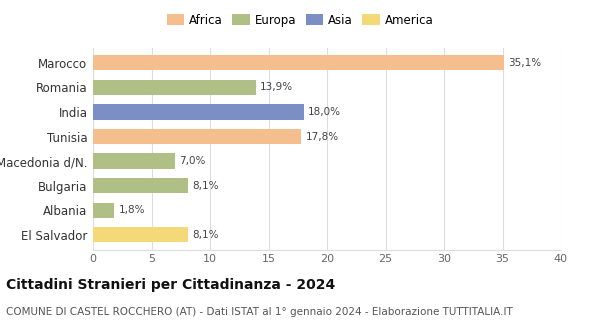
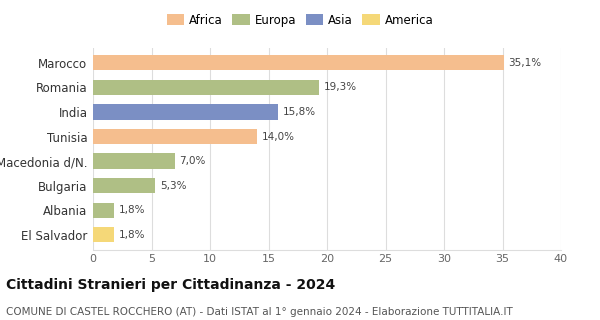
Romania: 13,9% -> 19,3%
India: 18,0% -> 15,8%
Tunisia: 17,8% -> 14,0%
Bulgaria: 8,1% -> 5,3%
El Salvador: 8,1% -> 1,8%
